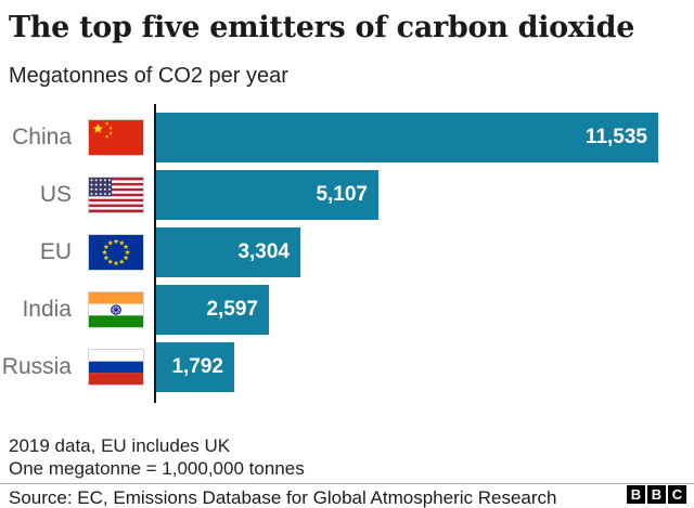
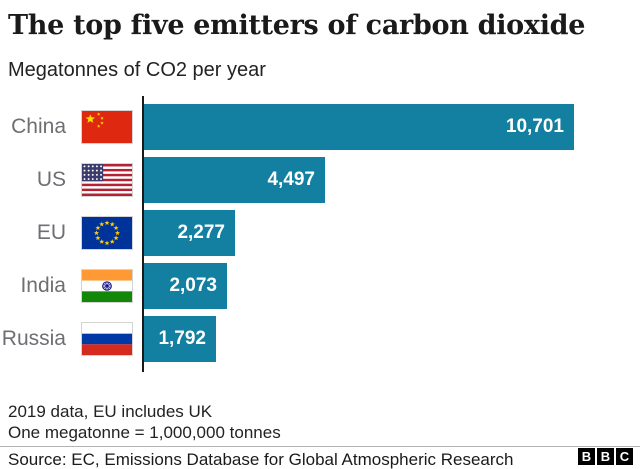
China: 11,535 -> 10,701
US: 5,107 -> 4,497
EU: 3,304 -> 2,277
India: 2,597 -> 2,073
